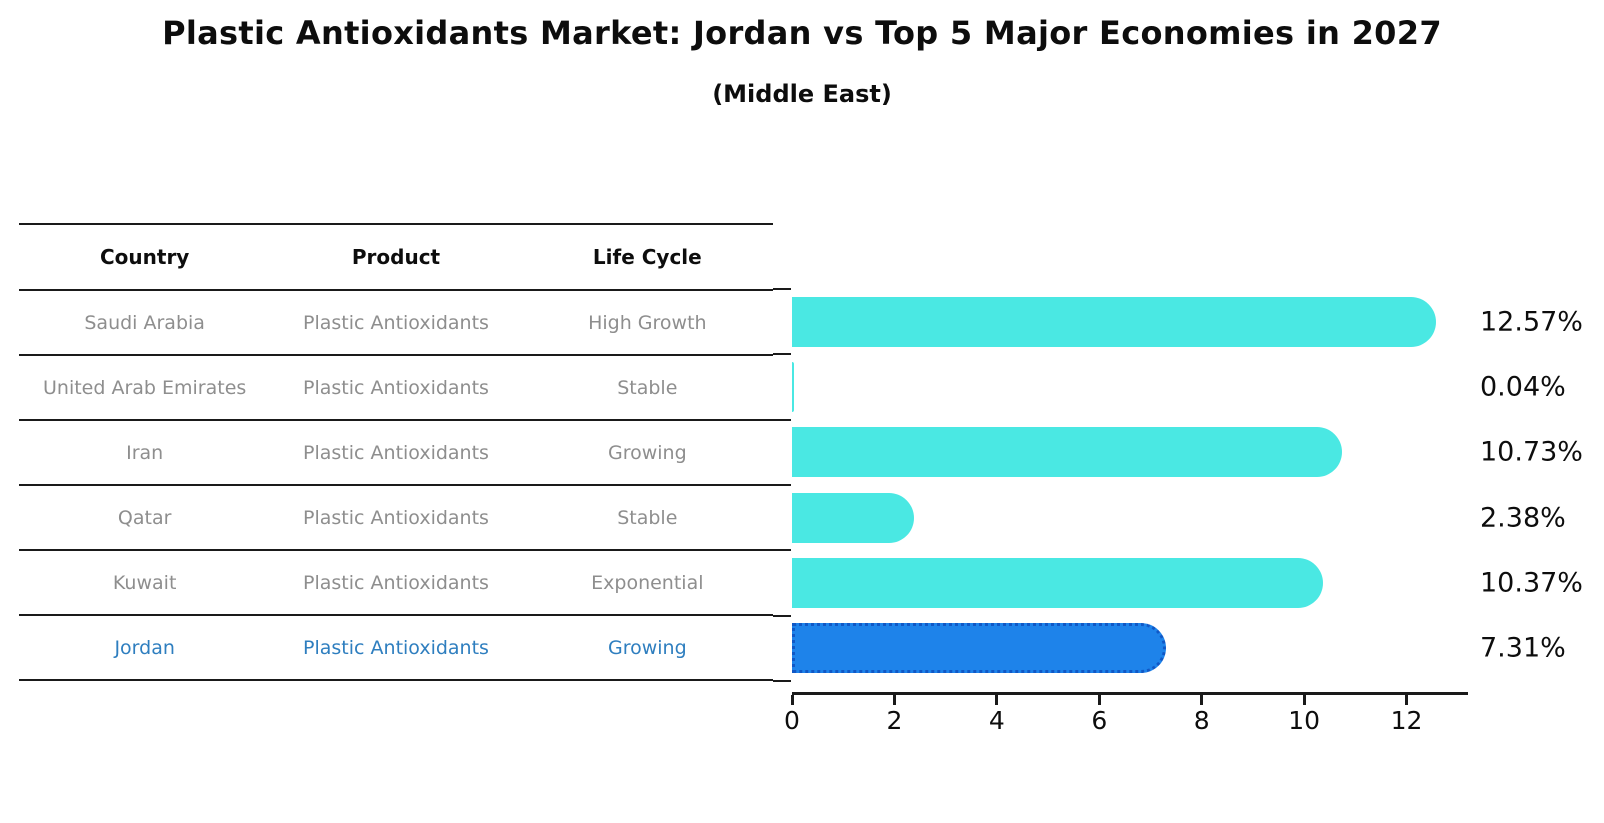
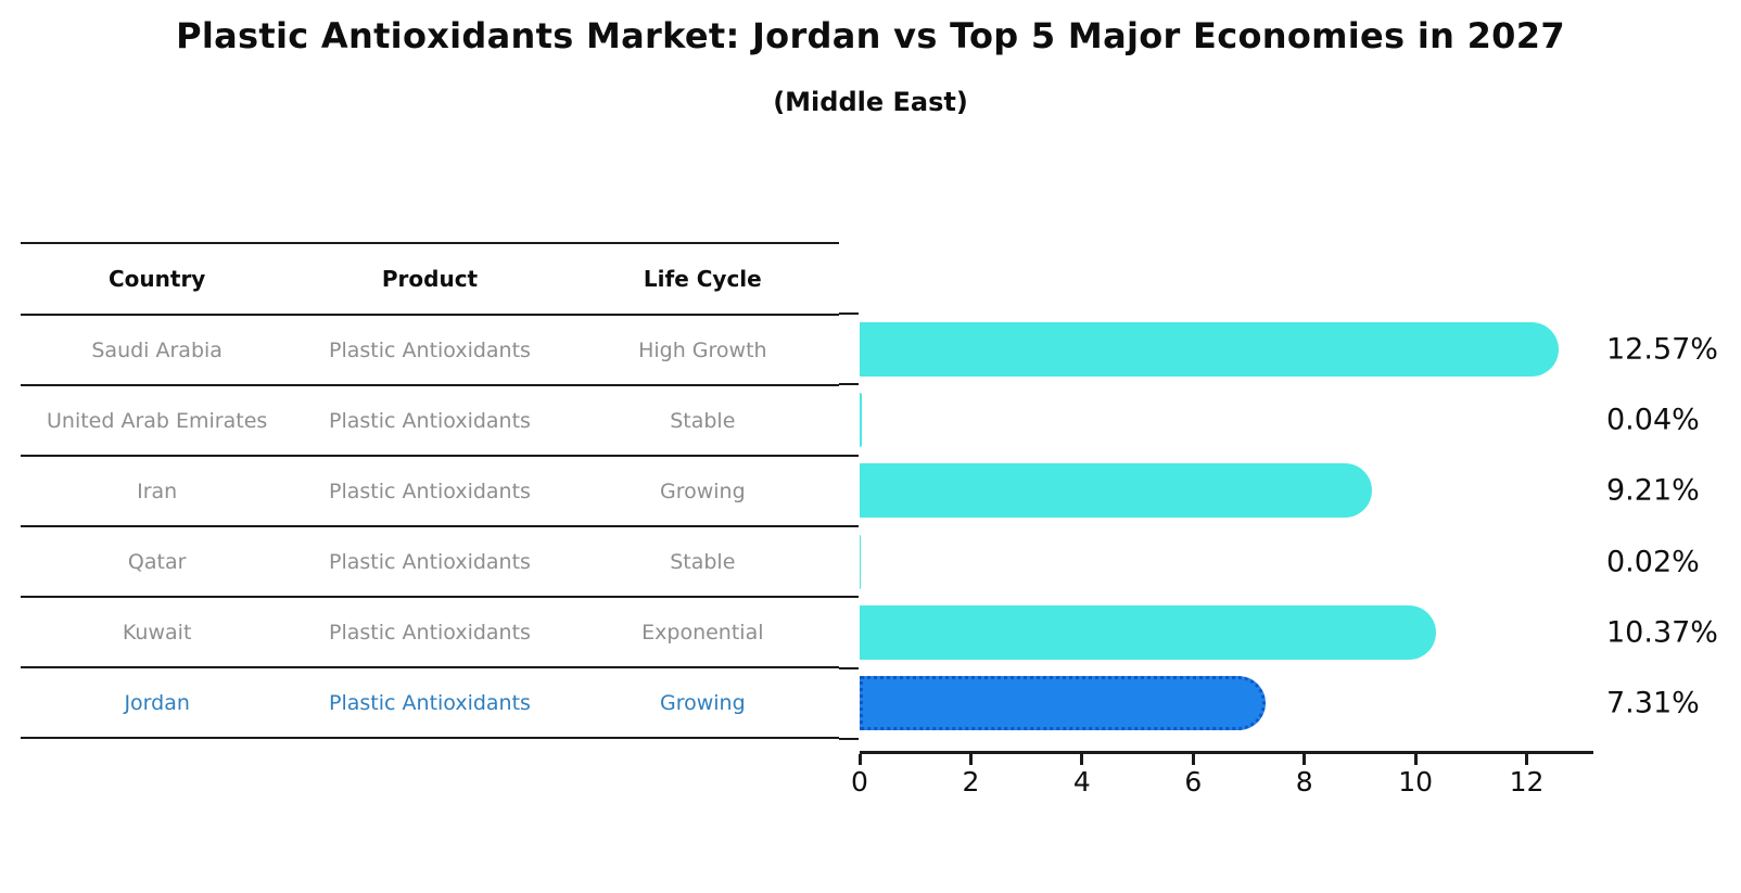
Iran: 10.73% -> 9.21%
Qatar: 2.38% -> 0.02%
